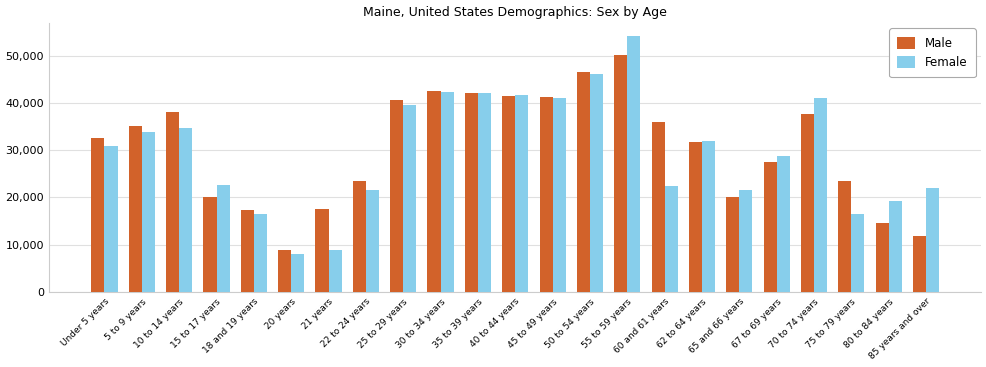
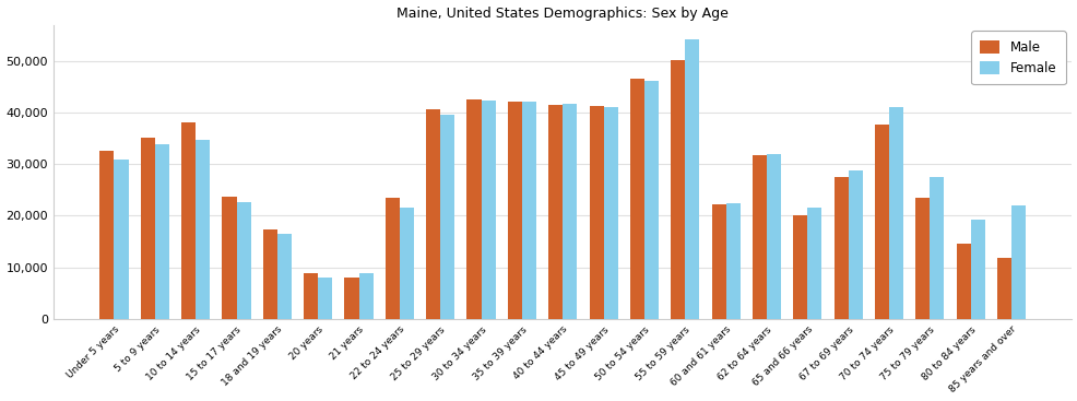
Male/15 to 17 years: 20,000 -> 23,800
Male/21 years: 17,500 -> 8,100
Male/60 and 61 years: 36,000 -> 22,300
Female/75 to 79 years: 16,500 -> 27,500
